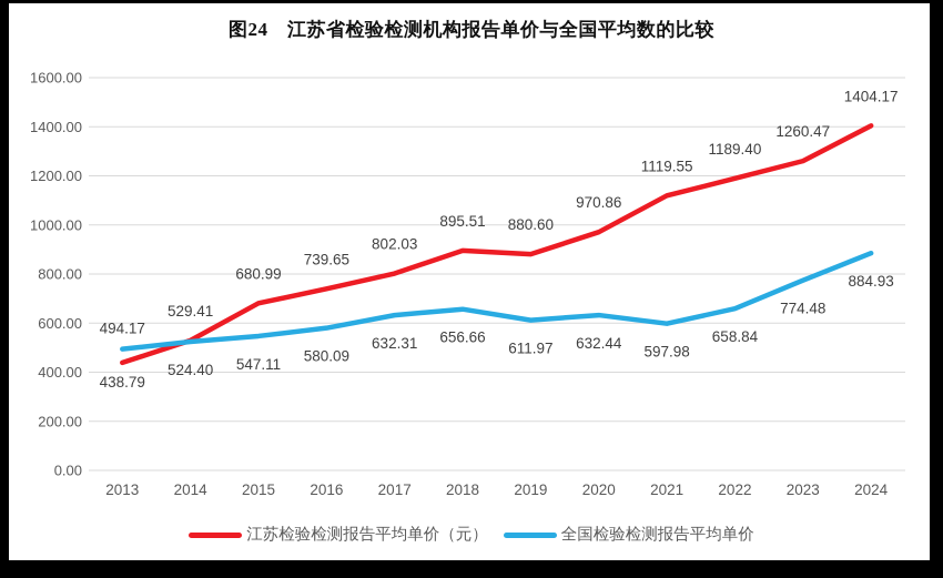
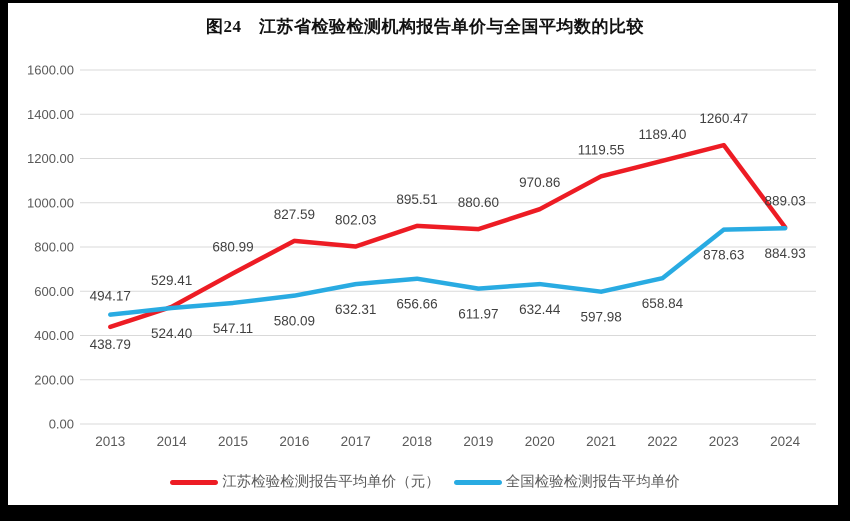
江苏检验检测报告平均单价（元）/2016: 739.65 -> 827.59
全国检验检测报告平均单价/2023: 774.48 -> 878.63
江苏检验检测报告平均单价（元）/2024: 1404.17 -> 889.03
